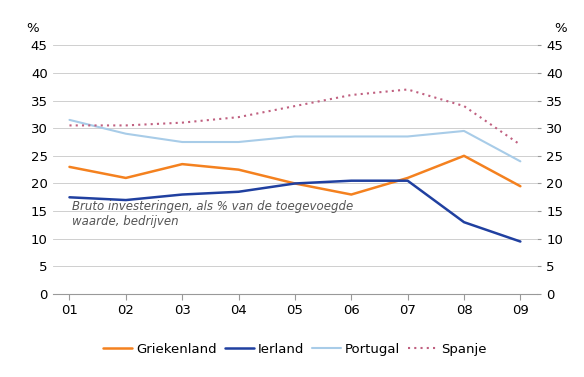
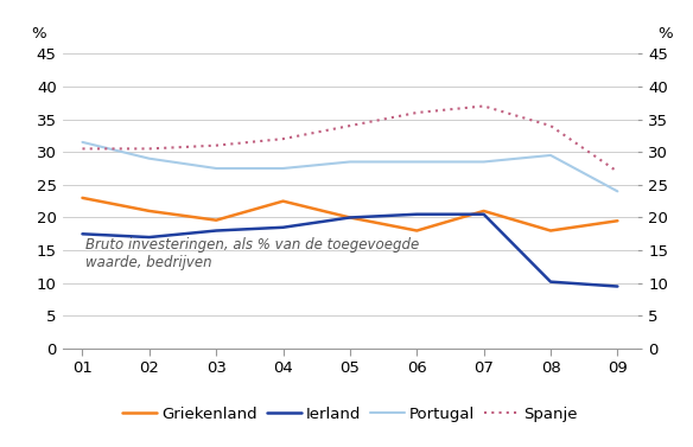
Griekenland/03: 23.5 -> 19.6
Griekenland/08: 25.0 -> 18.0
Ierland/08: 13.0 -> 10.2
